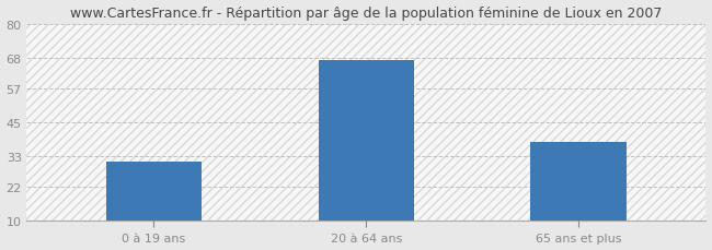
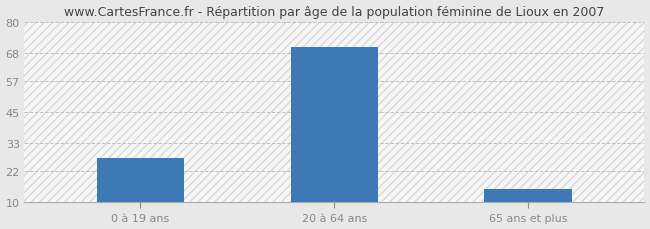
0 à 19 ans: 31 -> 27
20 à 64 ans: 67 -> 70
65 ans et plus: 38 -> 15
